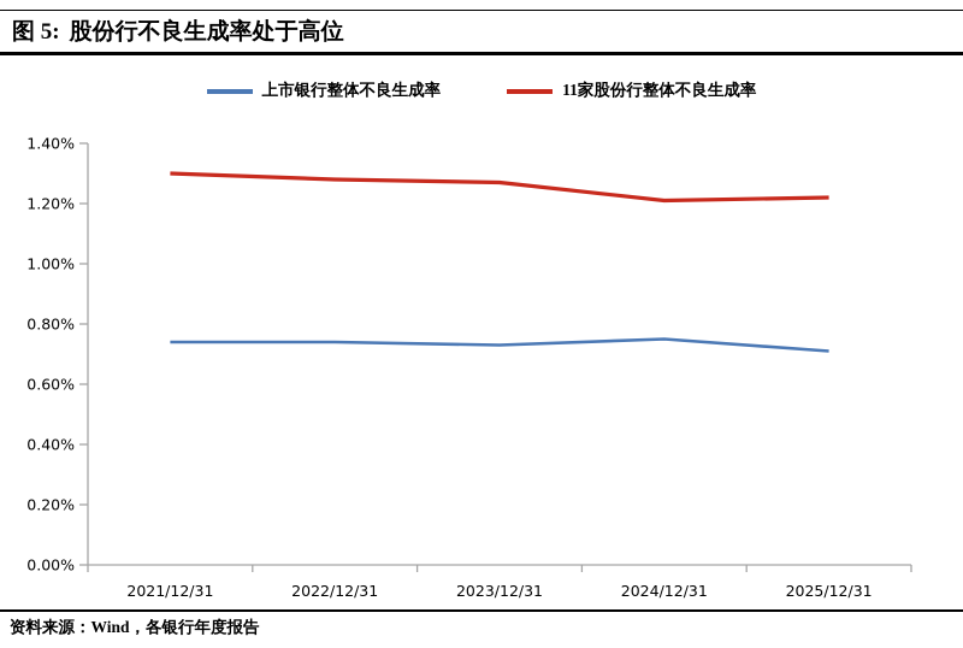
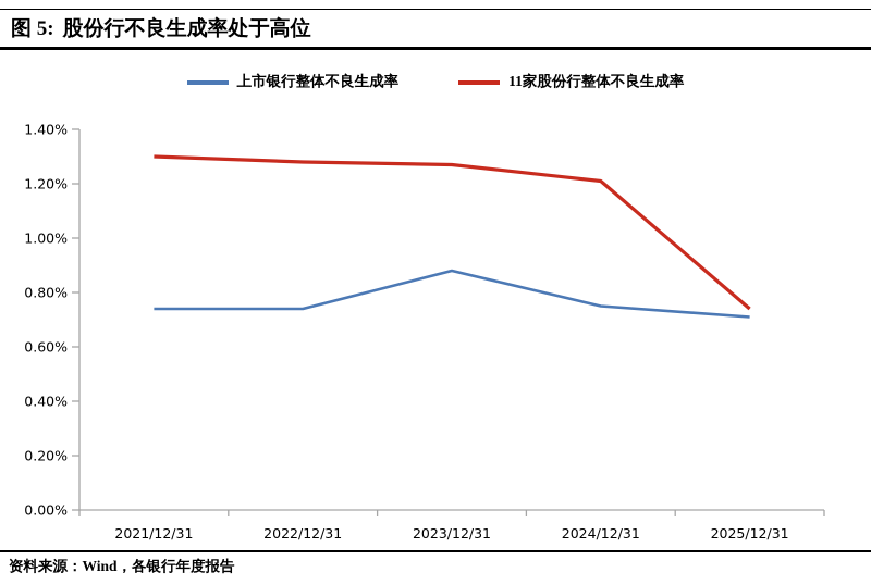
上市银行整体不良生成率/2023/12/31: 0.73% -> 0.88%
11家股份行整体不良生成率/2025/12/31: 1.22% -> 0.74%
